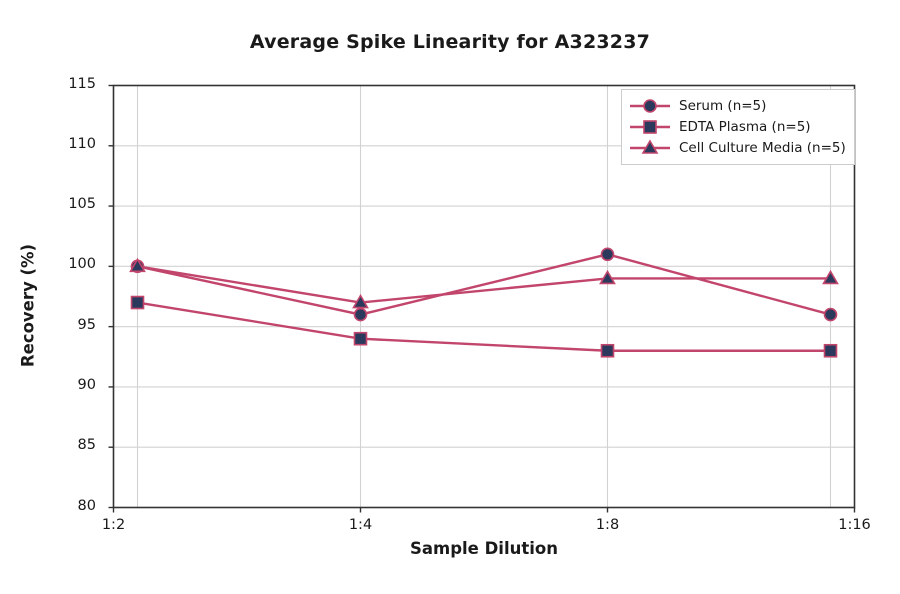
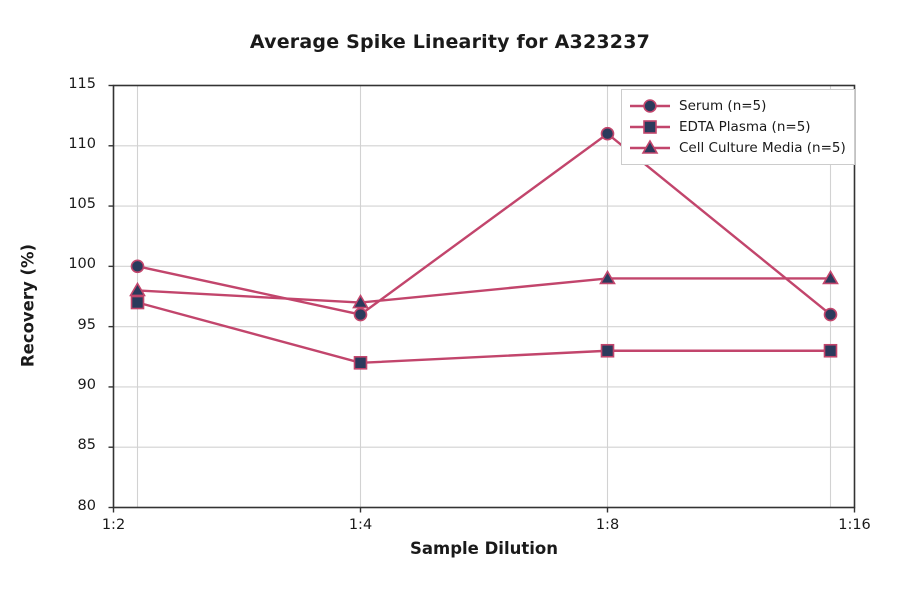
Cell Culture Media (n=5)/1:2: 100 -> 98
EDTA Plasma (n=5)/1:4: 94 -> 92
Serum (n=5)/1:8: 101 -> 111
